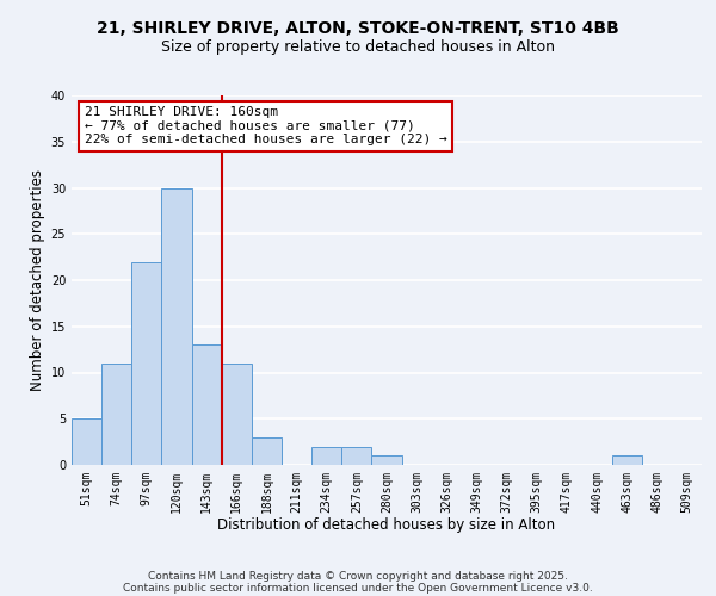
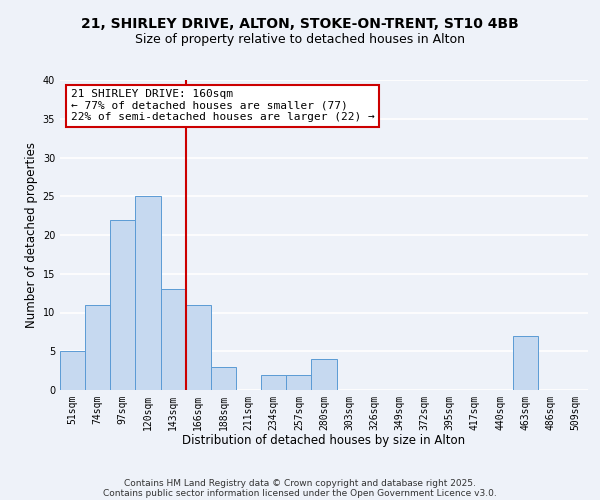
120sqm: 30 -> 25
280sqm: 1 -> 4
463sqm: 1 -> 7
